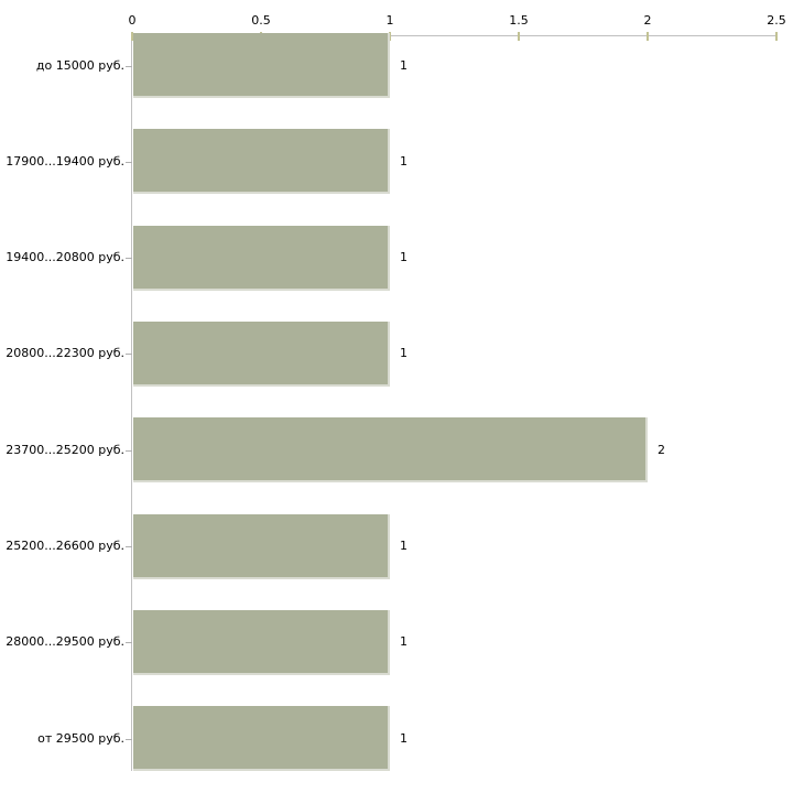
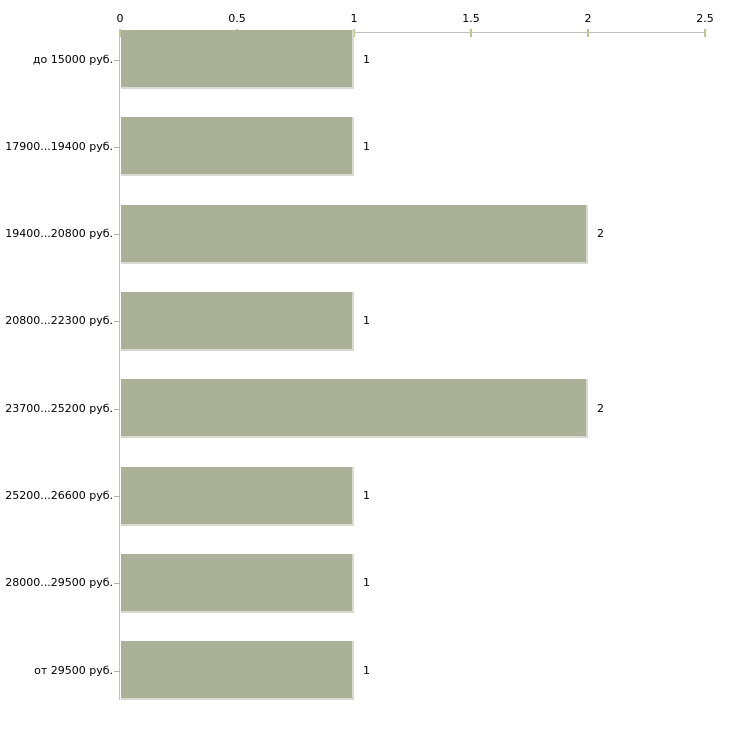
19400...20800 руб.: 1 -> 2
